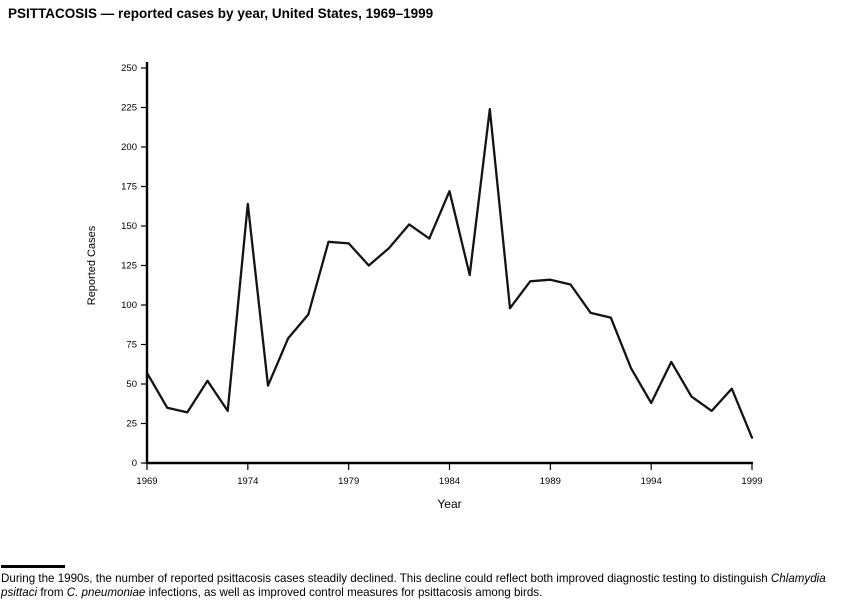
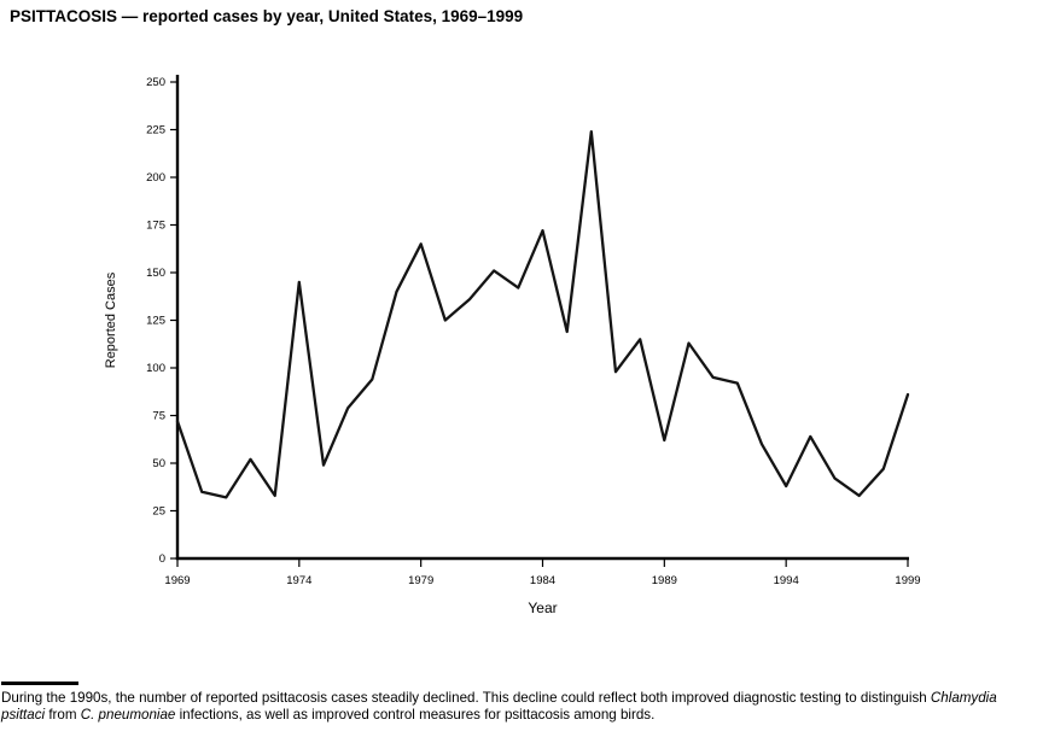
1969: 57 -> 72
1974: 164 -> 145
1979: 139 -> 165
1989: 116 -> 62
1999: 16 -> 86
